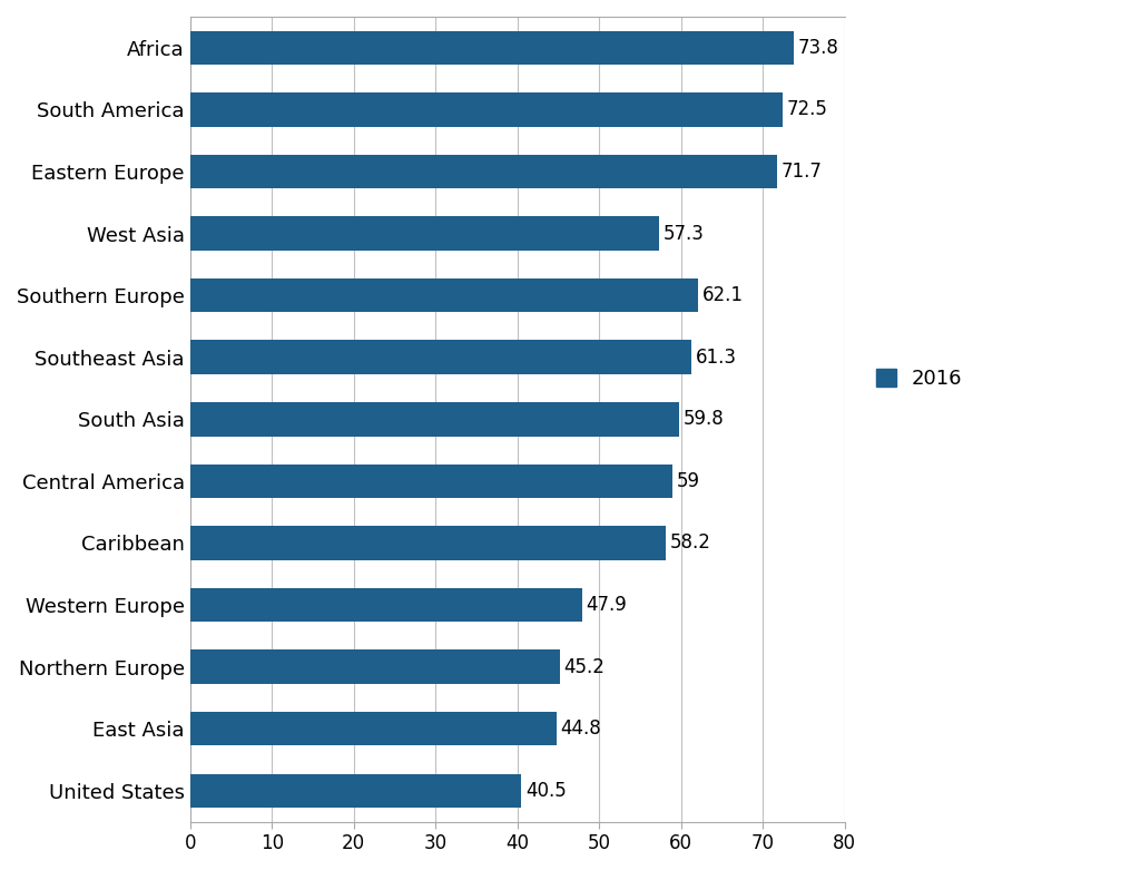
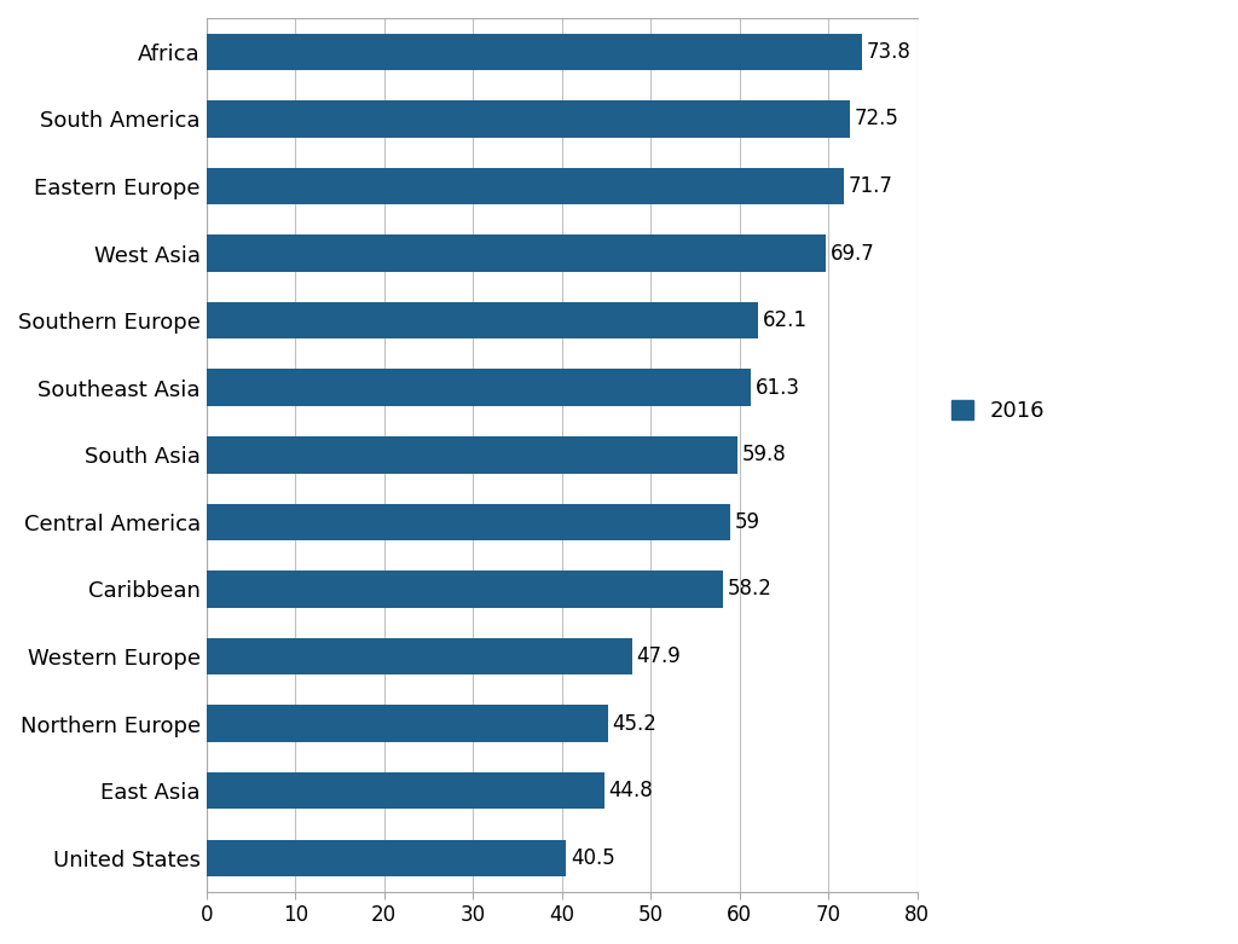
West Asia: 57.3 -> 69.7
